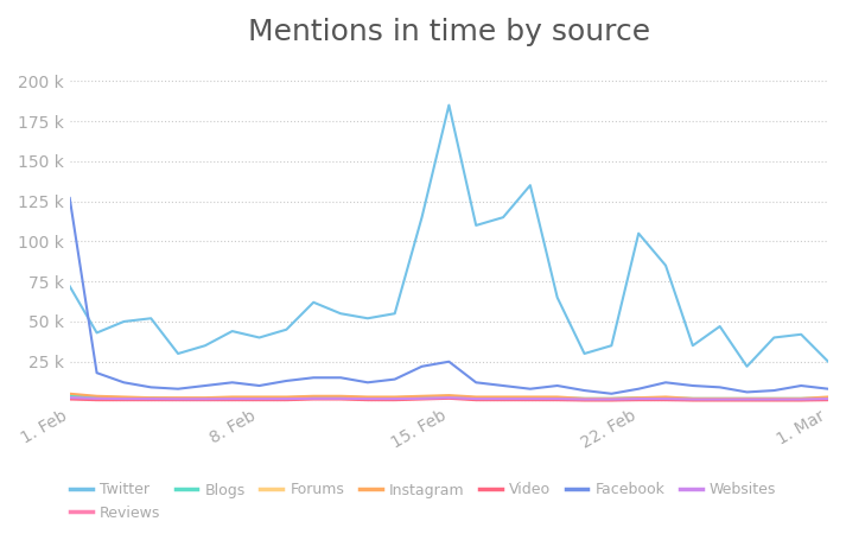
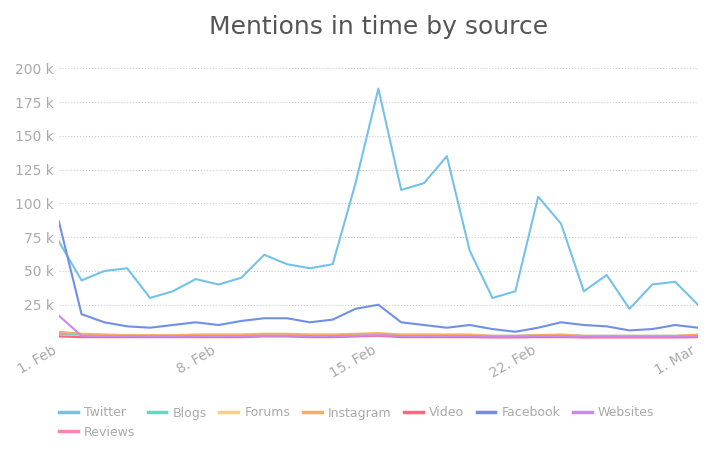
Facebook/1. Feb: 127 k -> 87 k
Websites/1. Feb: 2 k -> 17 k
